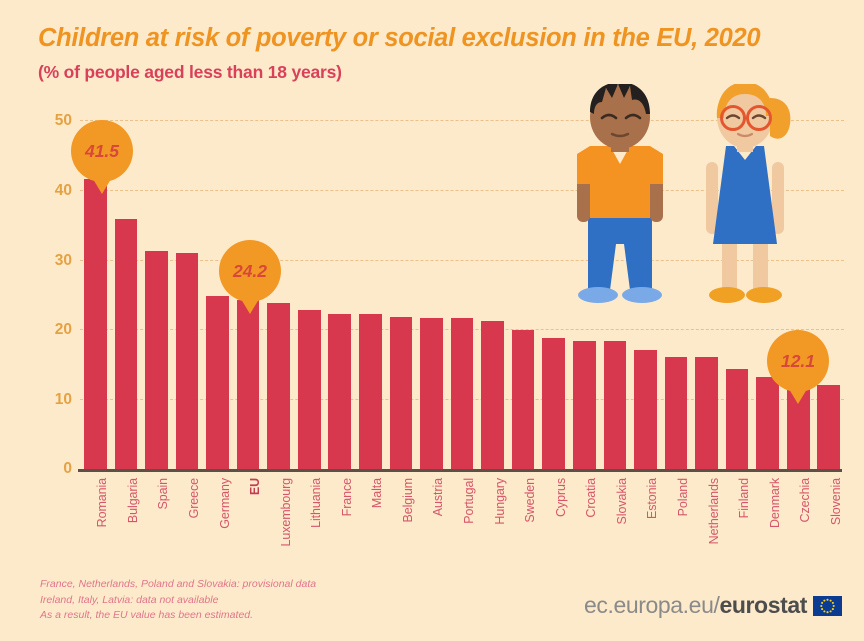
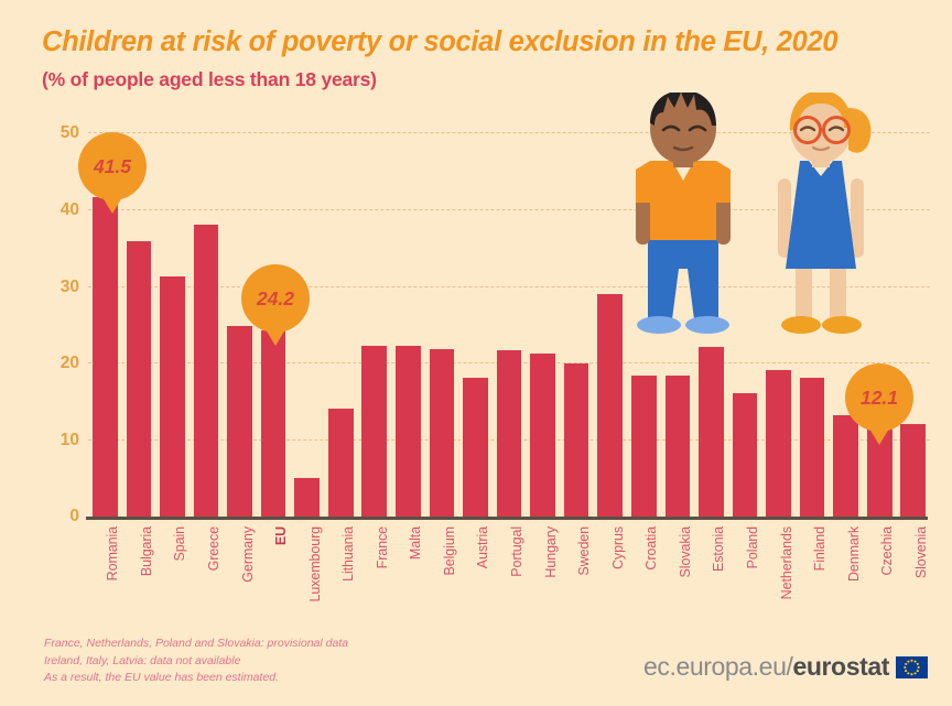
Greece: 31 -> 38
Luxembourg: 24 -> 5
Lithuania: 23 -> 14
Austria: 22 -> 18
Cyprus: 19 -> 29
Estonia: 17 -> 22
Netherlands: 16 -> 19
Finland: 14 -> 18
